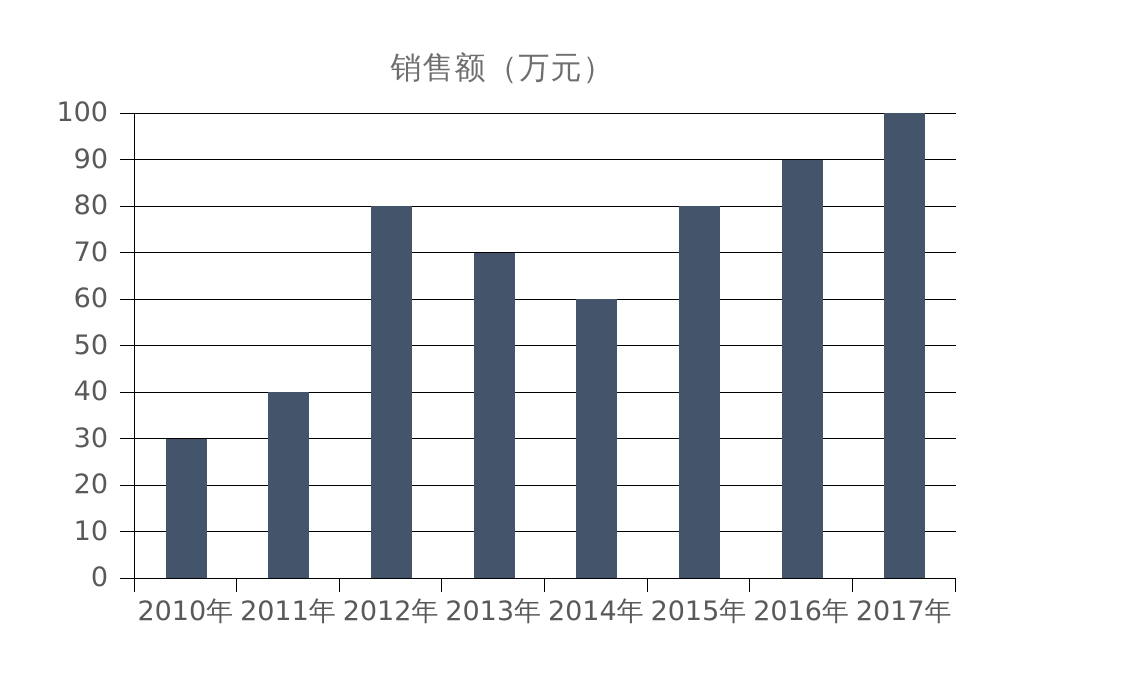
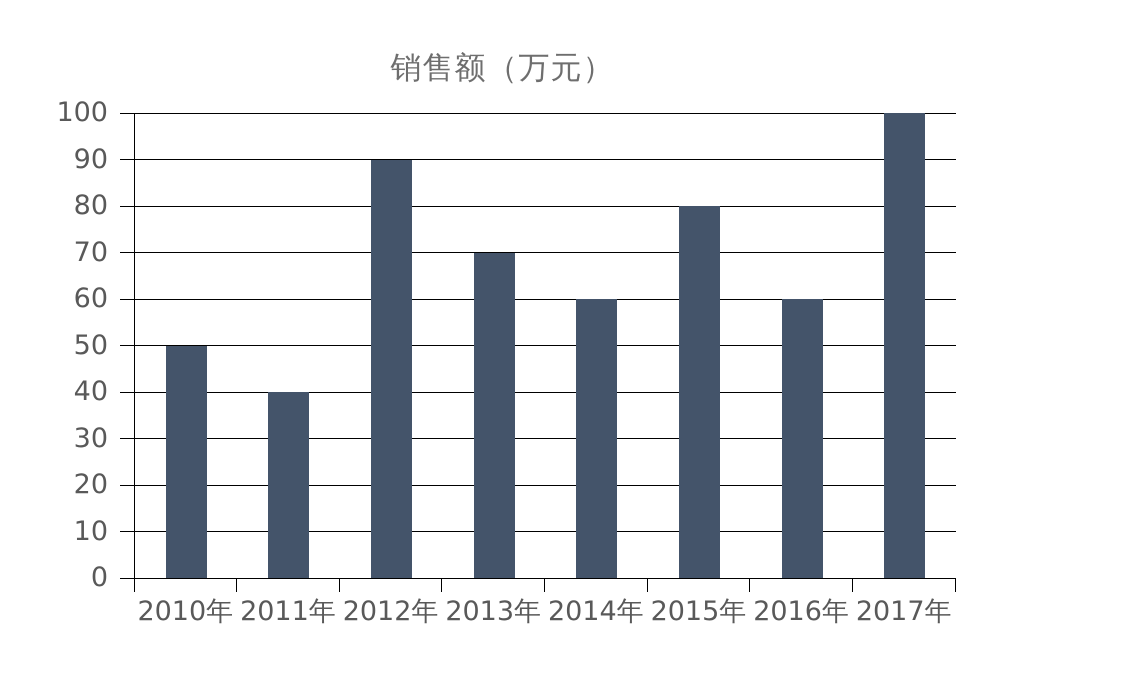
2010年: 30 -> 50
2012年: 80 -> 90
2016年: 90 -> 60
